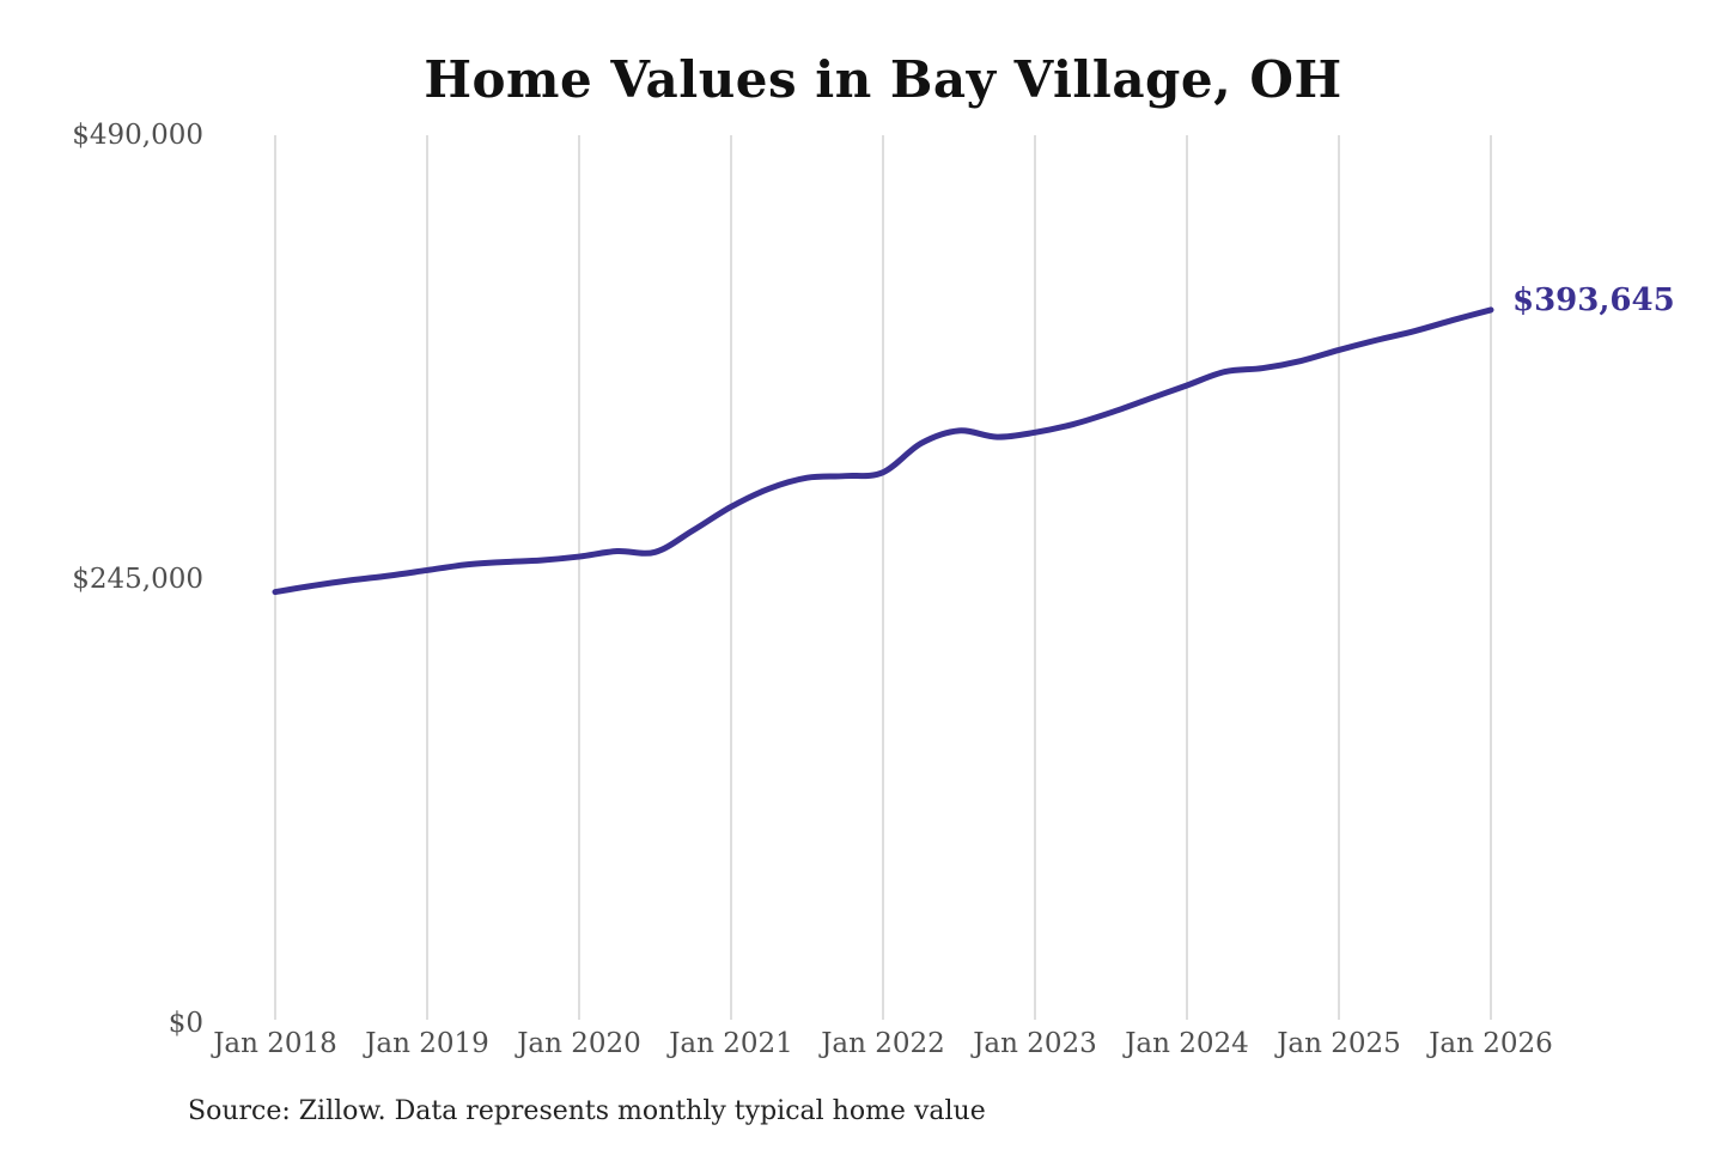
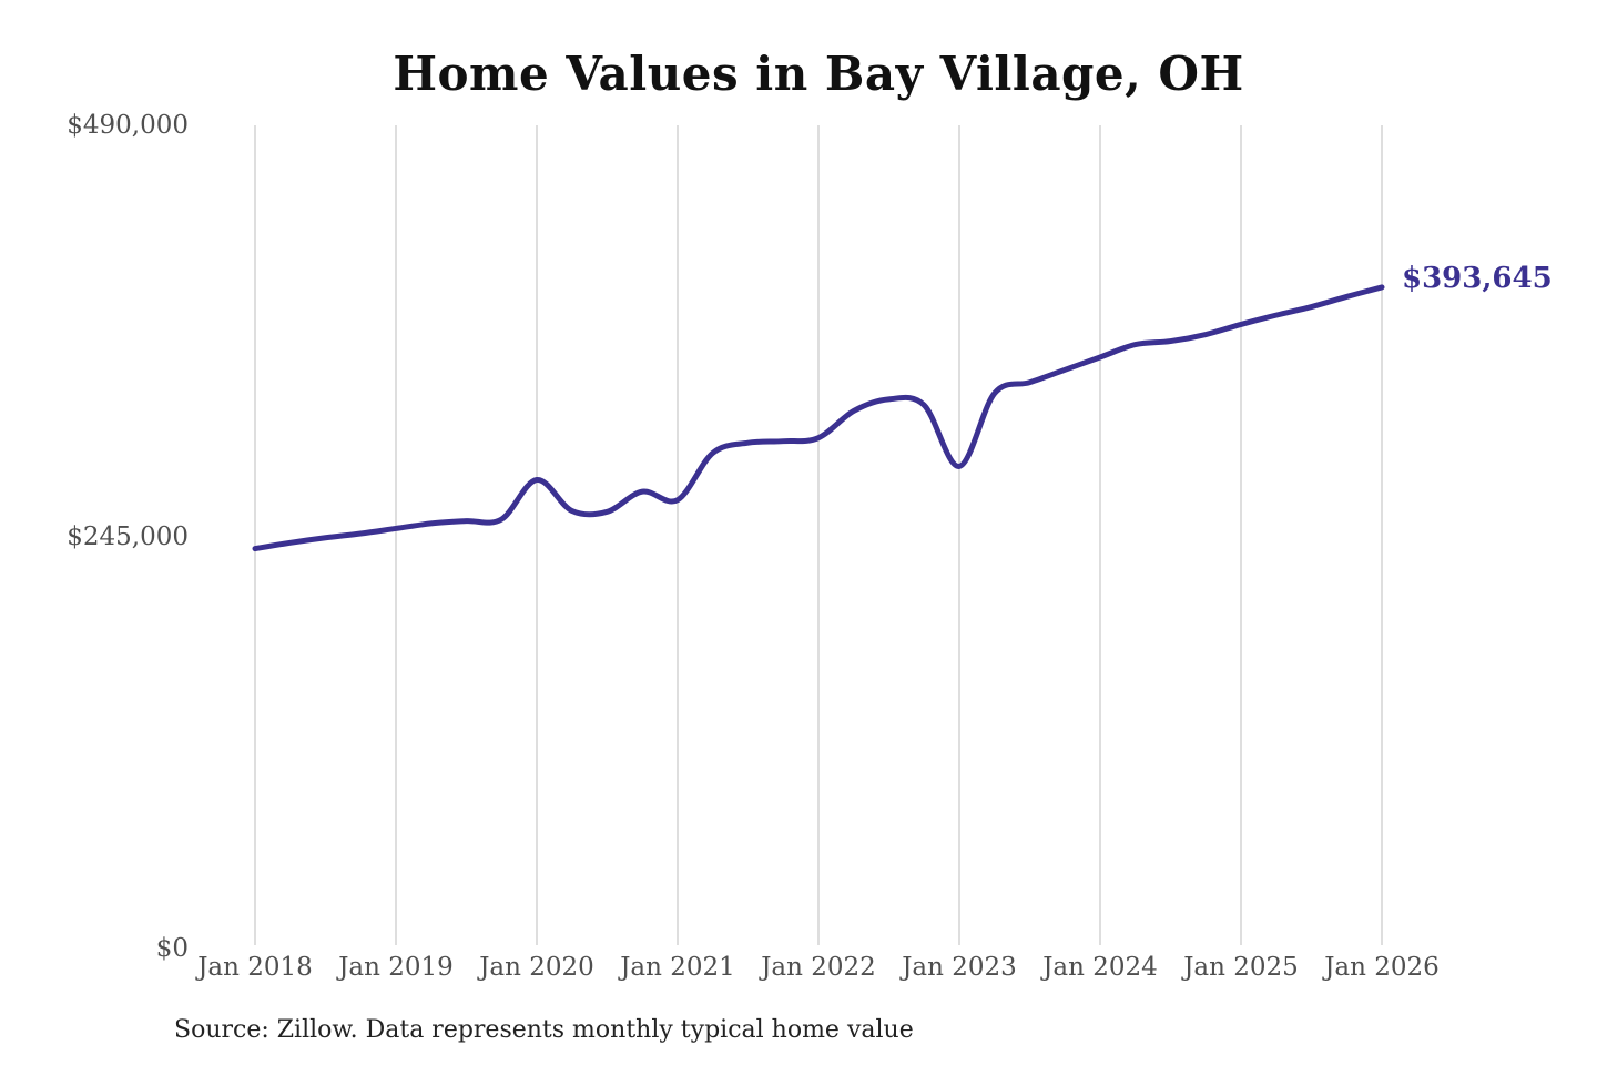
Jan 2020: $258000 -> $279000
Jan 2021: $285000 -> $267000
Jan 2023: $326000 -> $287000
